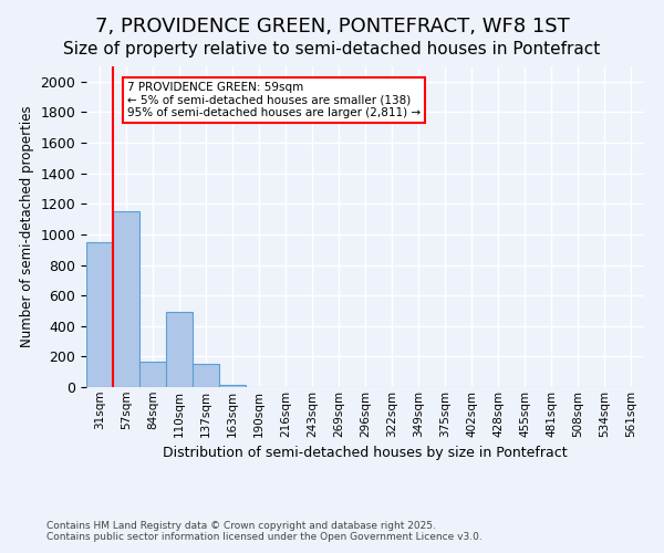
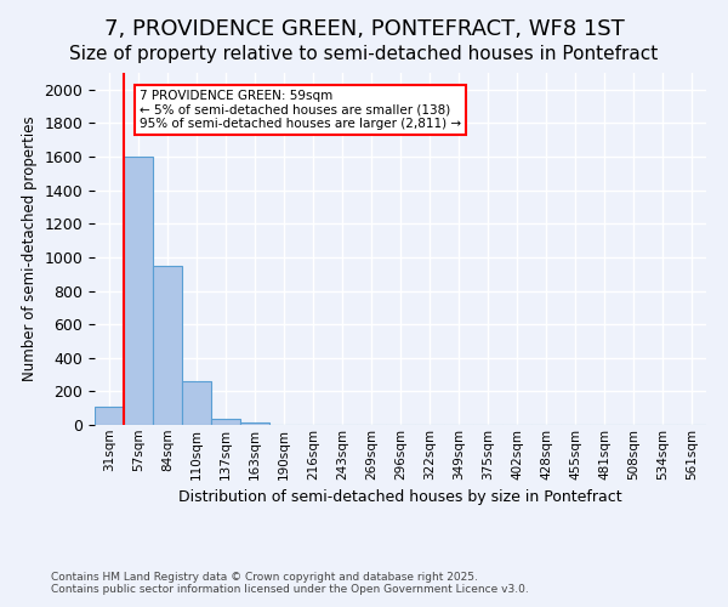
31sqm: 950 -> 110
57sqm: 1150 -> 1600
84sqm: 170 -> 950
110sqm: 490 -> 260
137sqm: 150 -> 40
